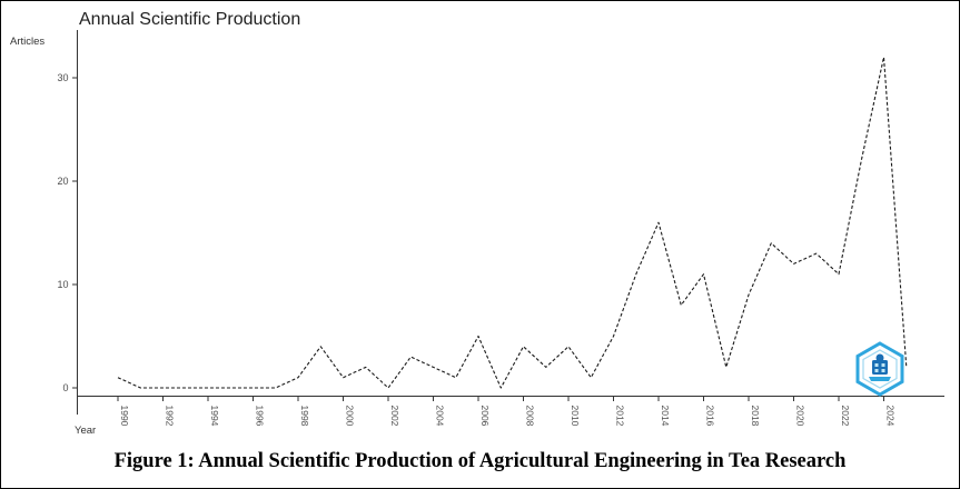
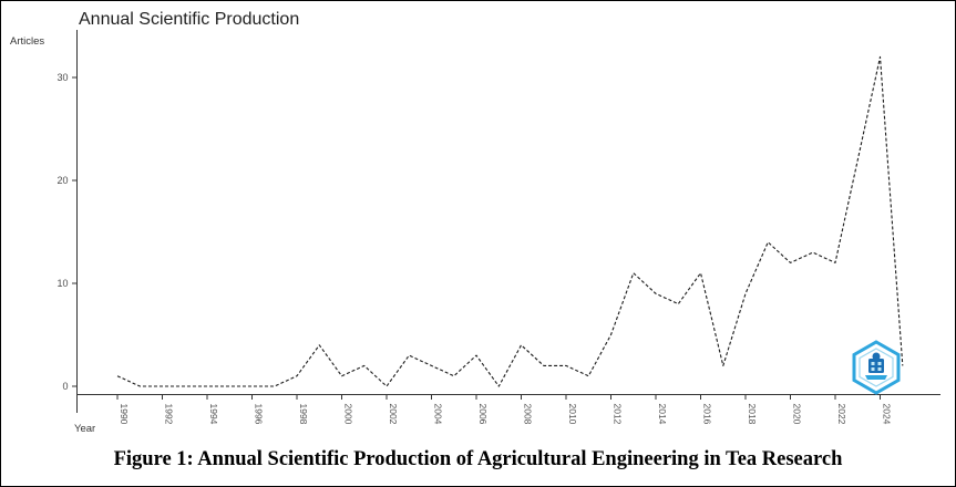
2006: 5 -> 3
2010: 4 -> 2
2014: 16 -> 9
2022: 11 -> 12
